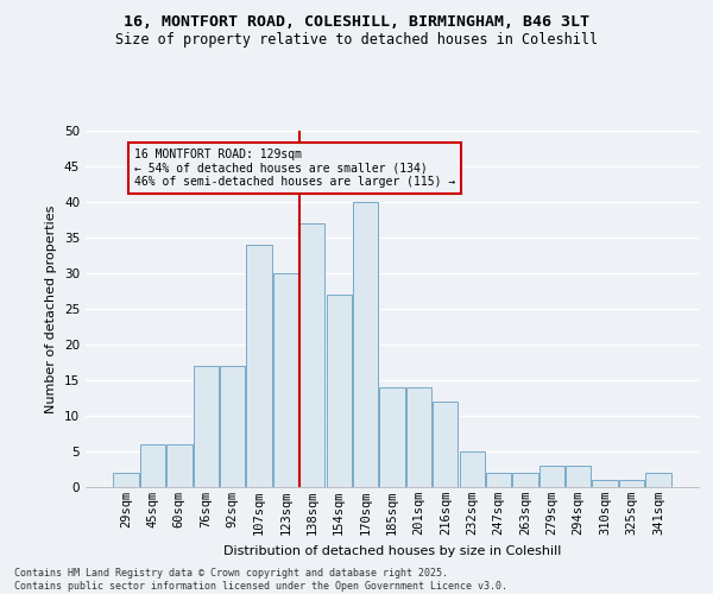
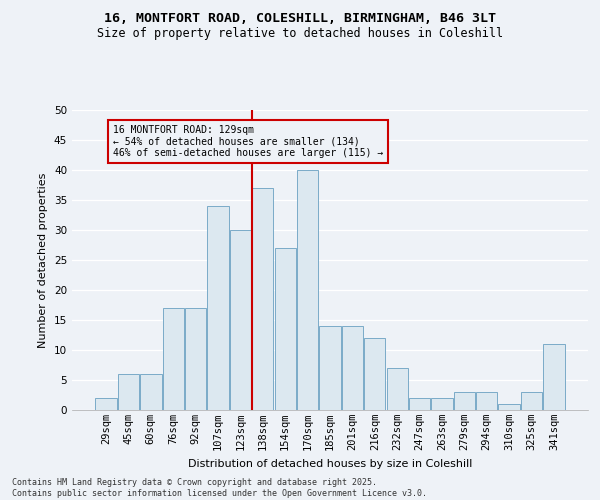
232sqm: 5 -> 7
325sqm: 1 -> 3
341sqm: 2 -> 11
